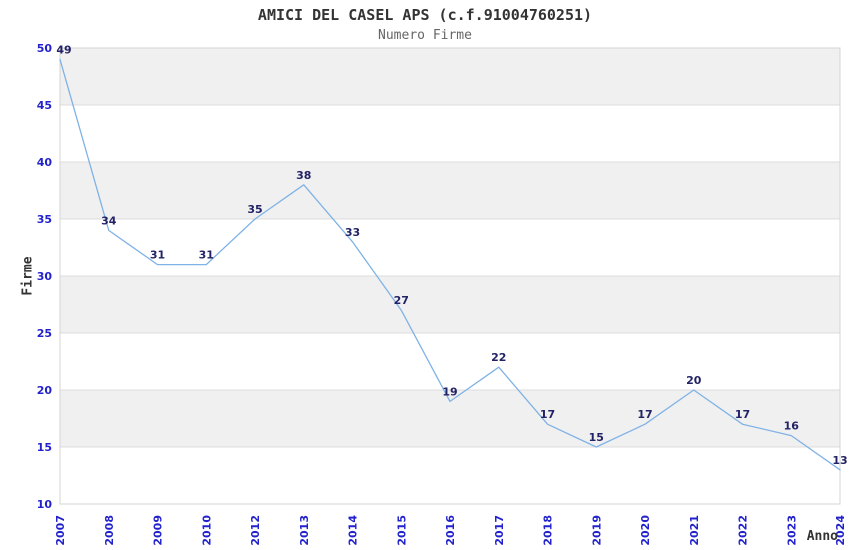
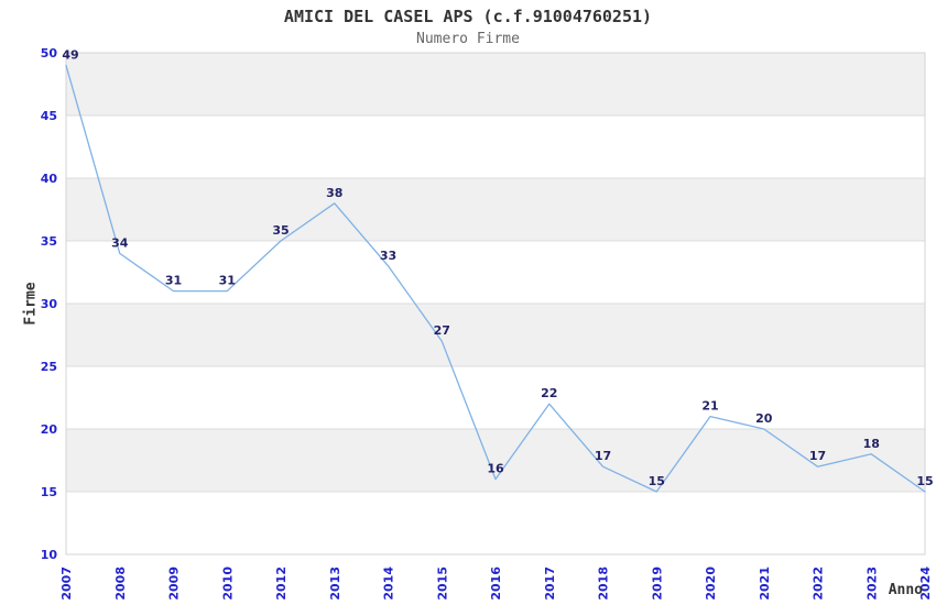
2016: 19 -> 16
2020: 17 -> 21
2023: 16 -> 18
2024: 13 -> 15
